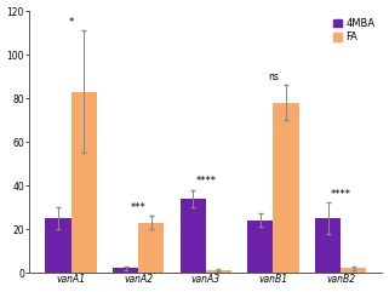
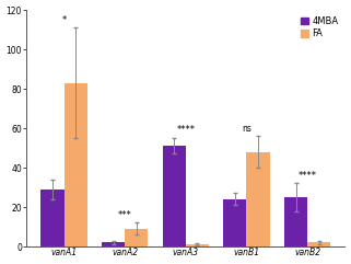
4MBA/vanA1: 25 -> 29
FA/vanA2: 23 -> 9
4MBA/vanA3: 34 -> 51
FA/vanB1: 78 -> 48
